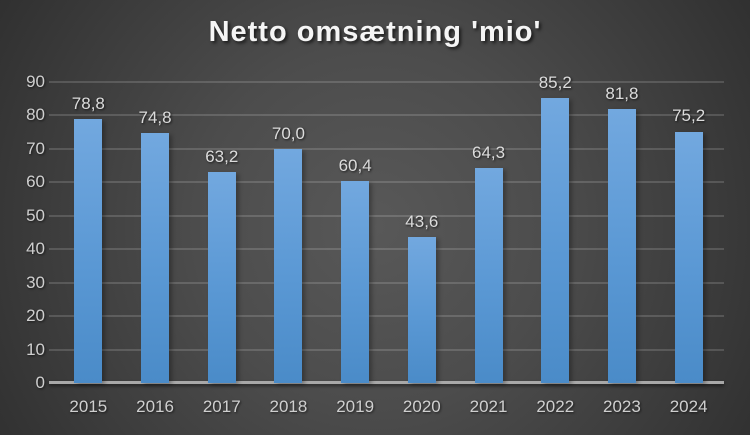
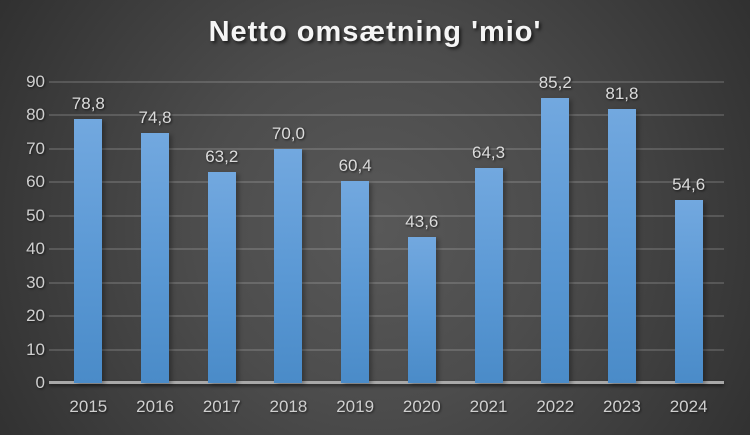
2024: 75,2 -> 54,6
